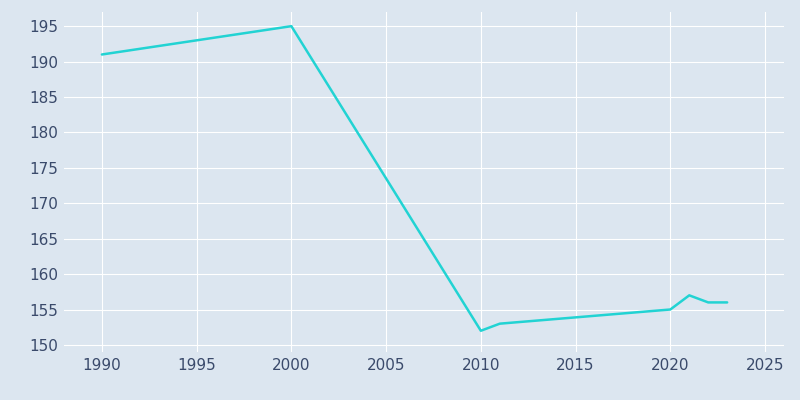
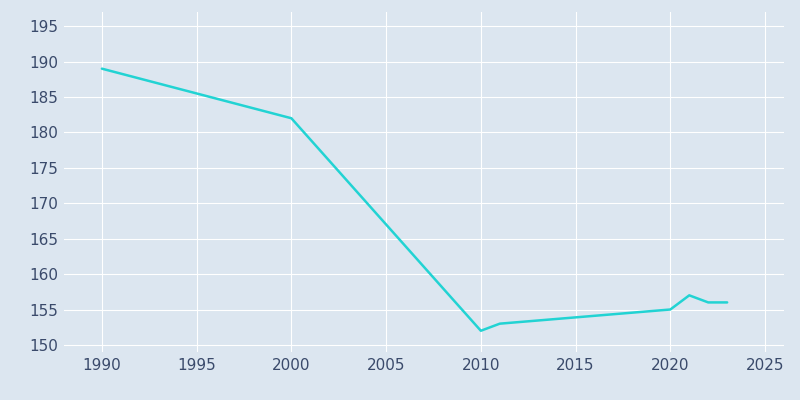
1990: 191 -> 189
2000: 195 -> 182
